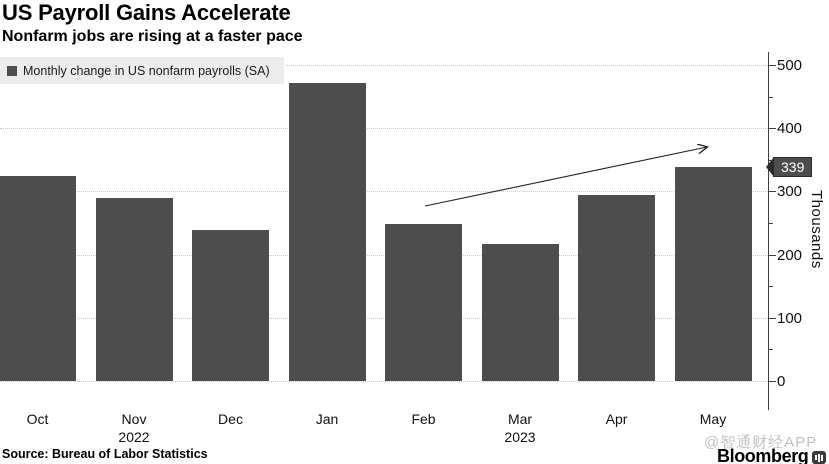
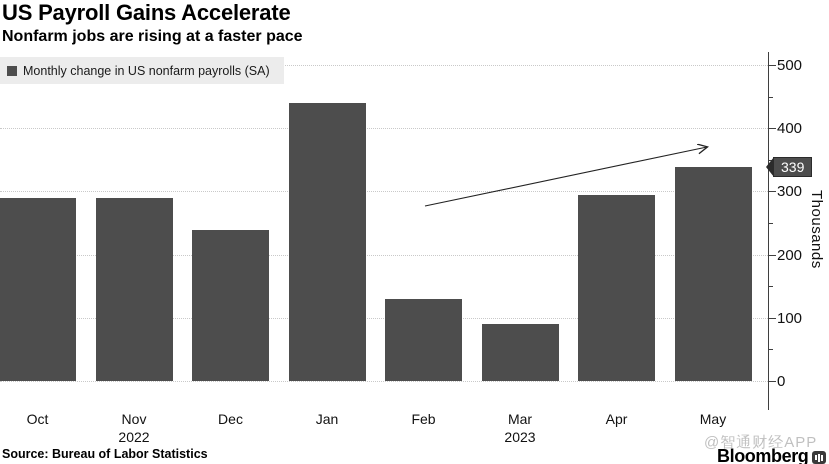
Oct: 320 -> 290
Jan: 470 -> 440
Feb: 250 -> 130
Mar: 220 -> 90
